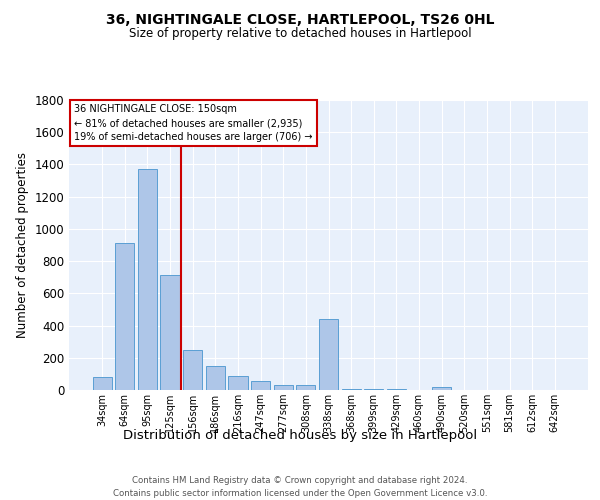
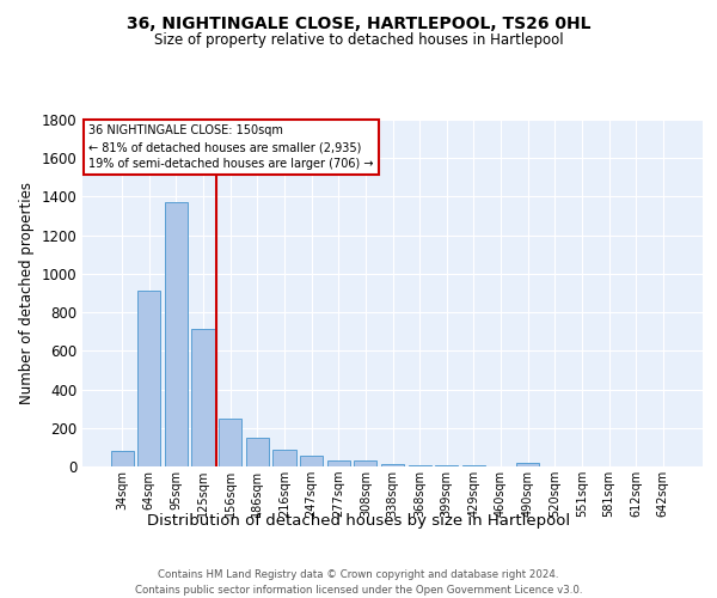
338sqm: 440 -> 10
